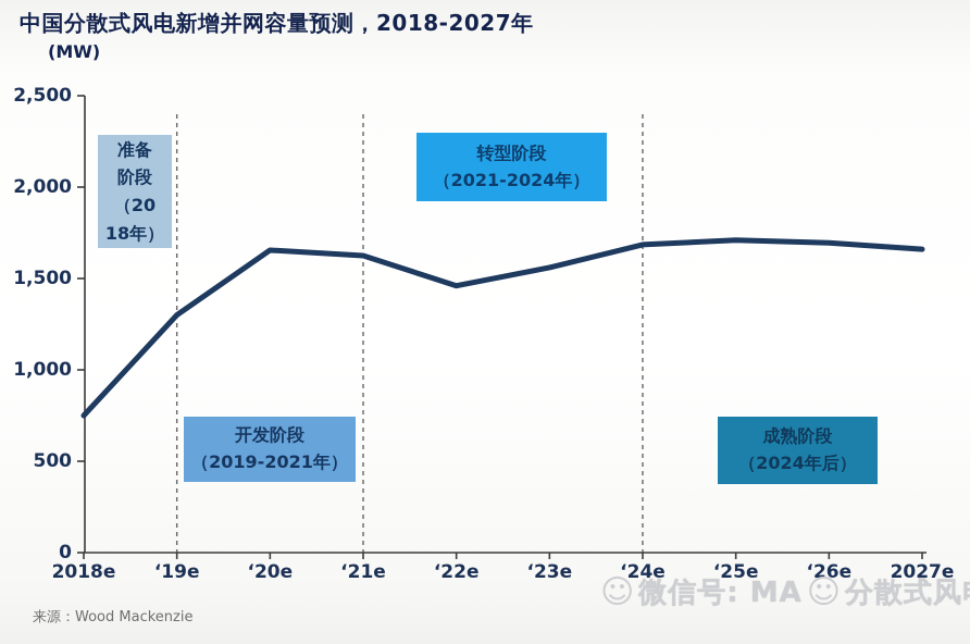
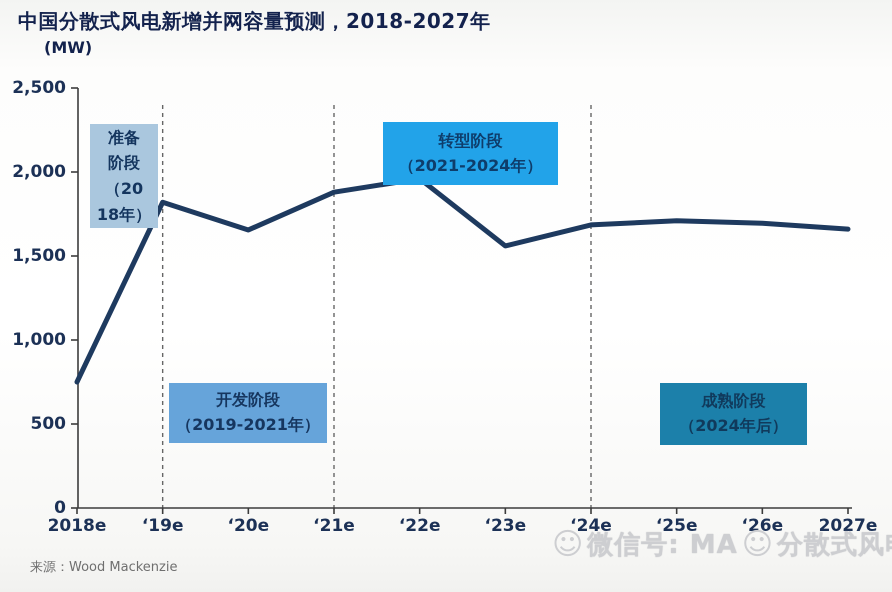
‘19e: 1300 -> 1820
‘21e: 1620 -> 1880
‘22e: 1460 -> 1960
